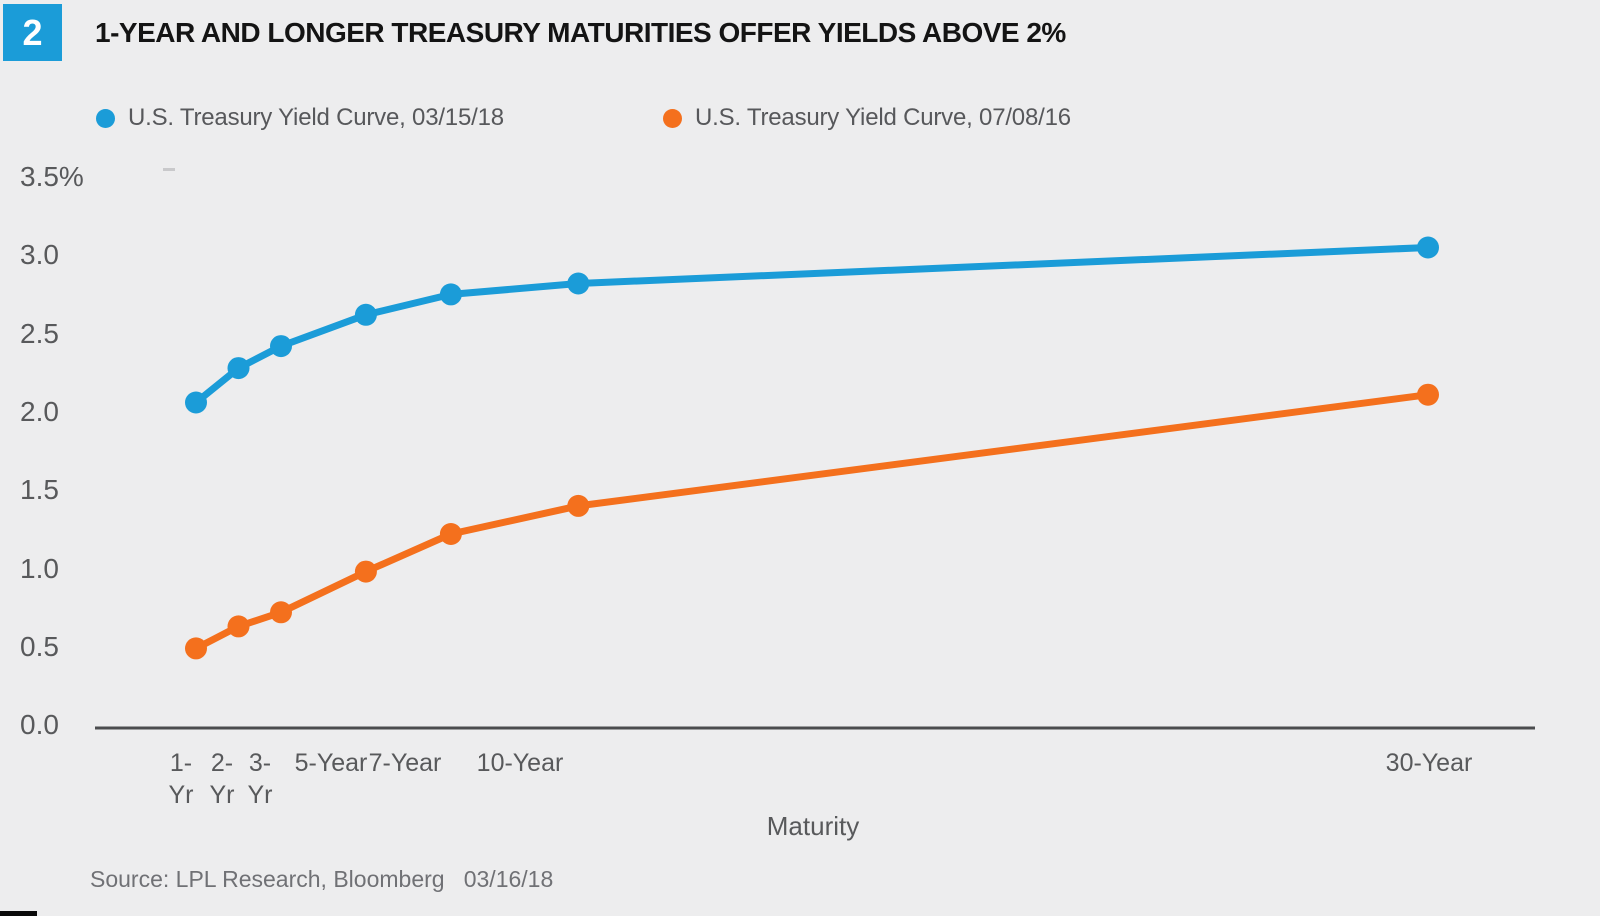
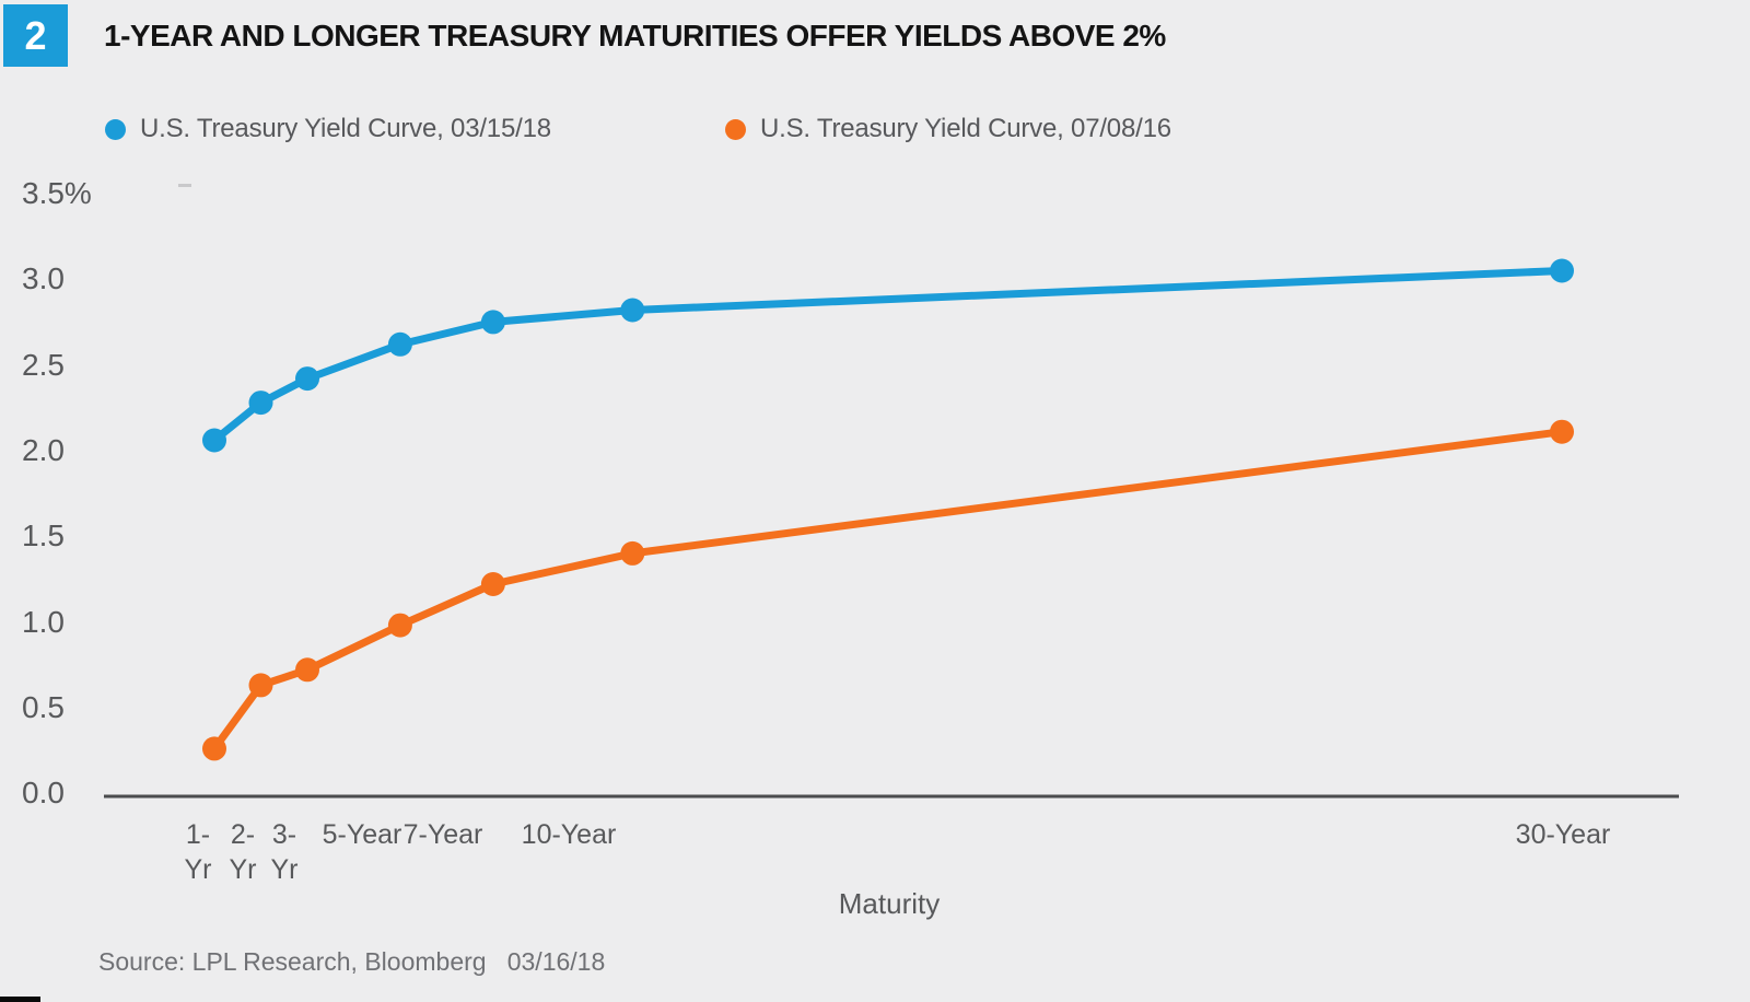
U.S. Treasury Yield Curve, 07/08/16/1-Yr: 0.49% -> 0.26%
